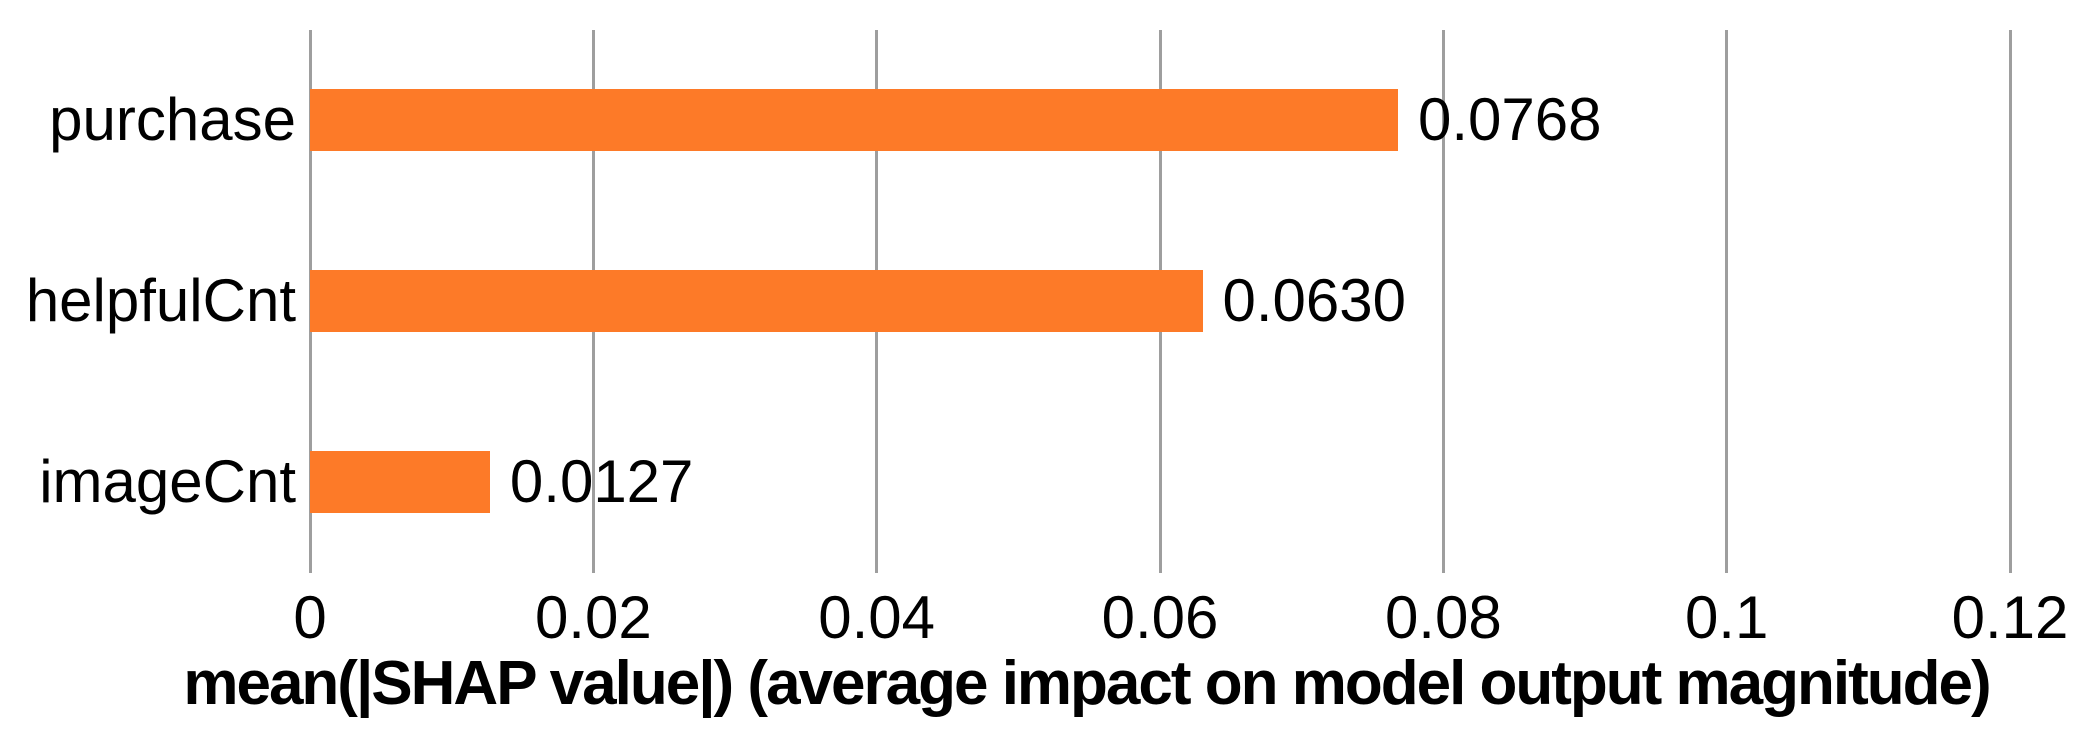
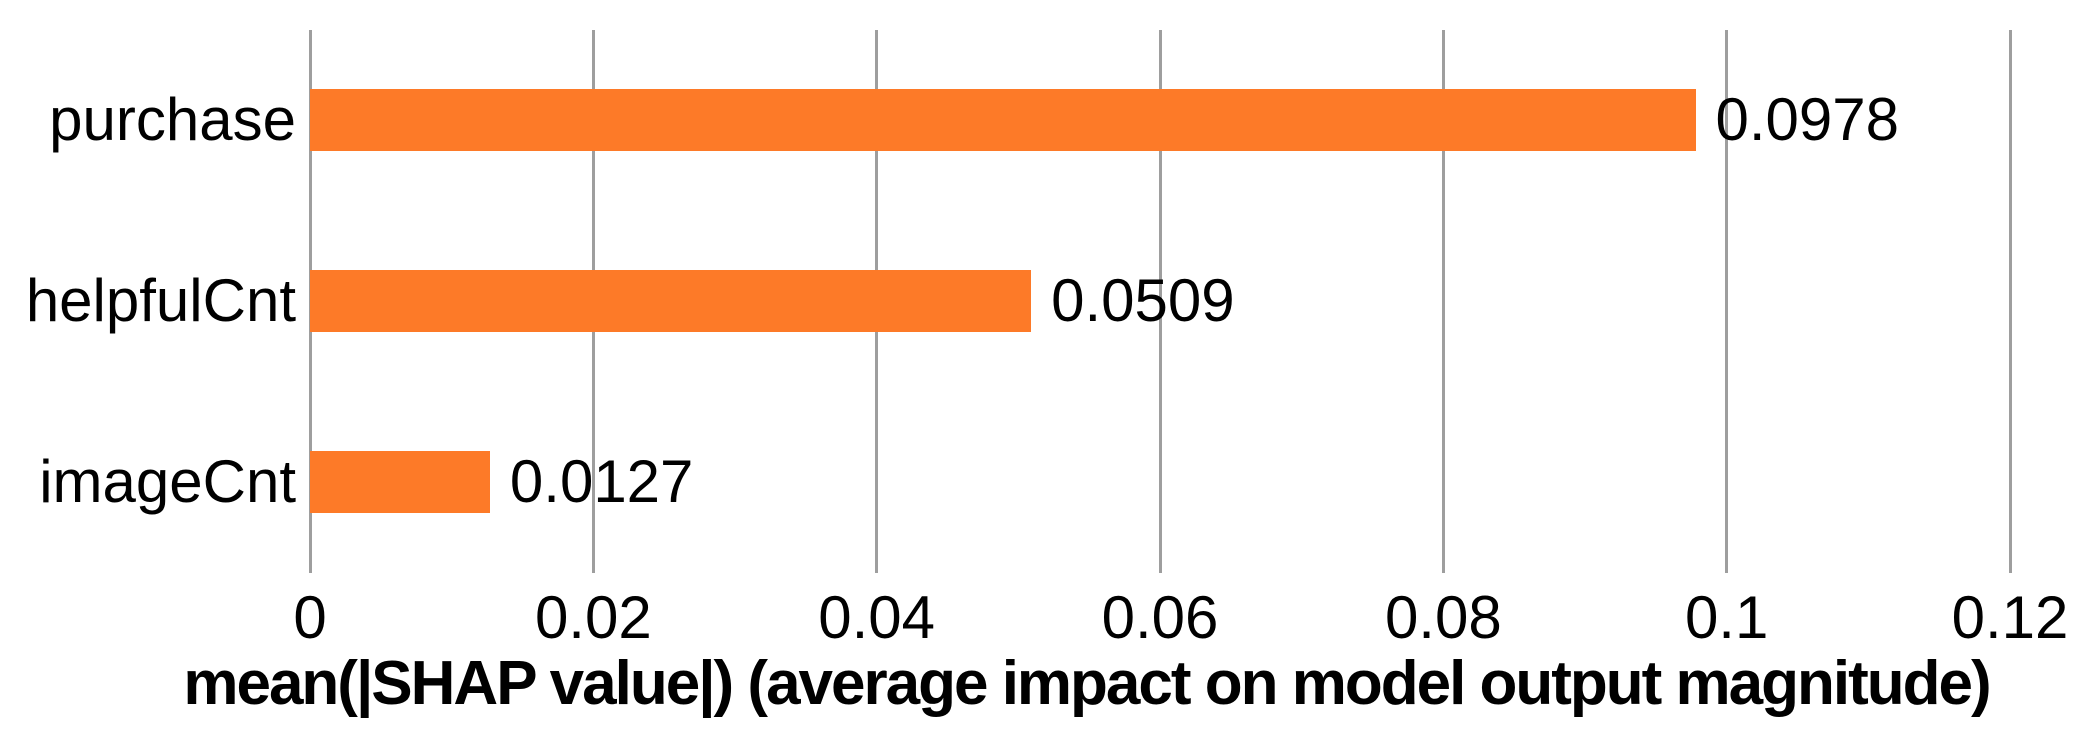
purchase: 0.0768 -> 0.0978
helpfulCnt: 0.0630 -> 0.0509
